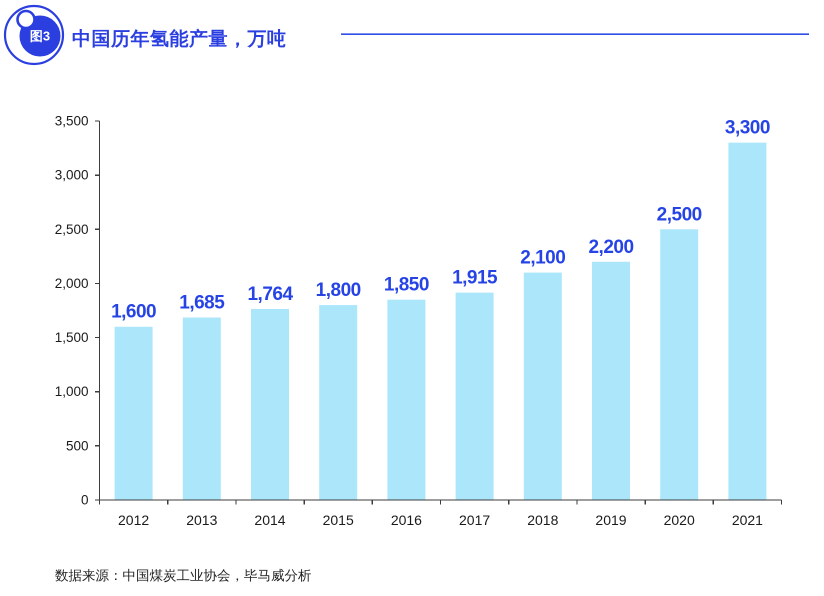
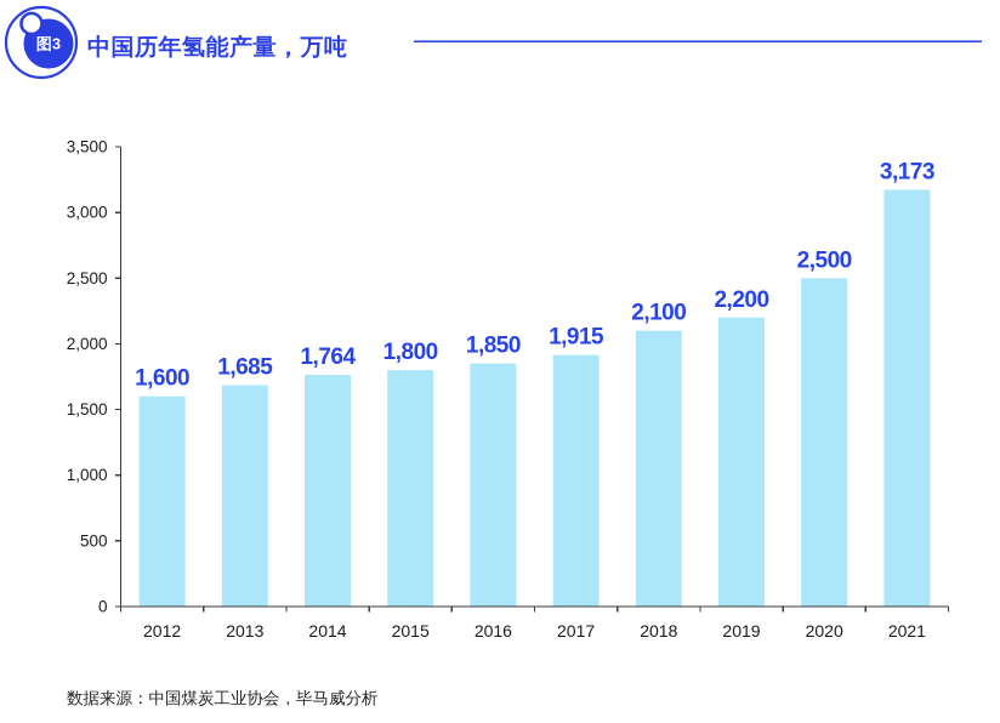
2021: 3,300 -> 3,173
